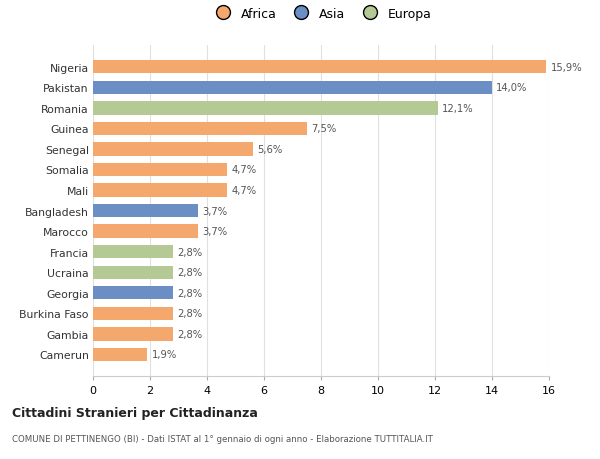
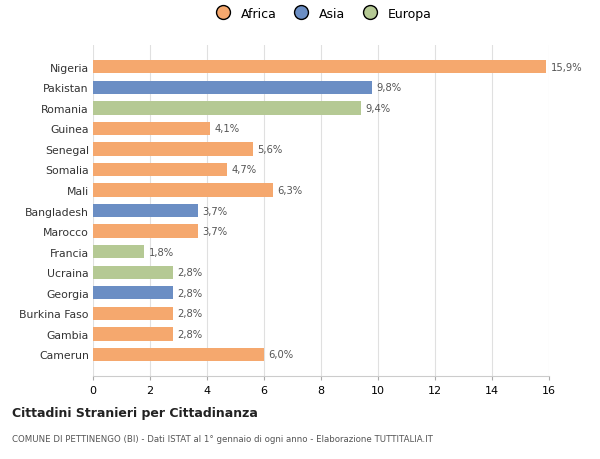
Pakistan: 14,0% -> 9,8%
Romania: 12,1% -> 9,4%
Guinea: 7,5% -> 4,1%
Mali: 4,7% -> 6,3%
Francia: 2,8% -> 1,8%
Camerun: 1,9% -> 6,0%
